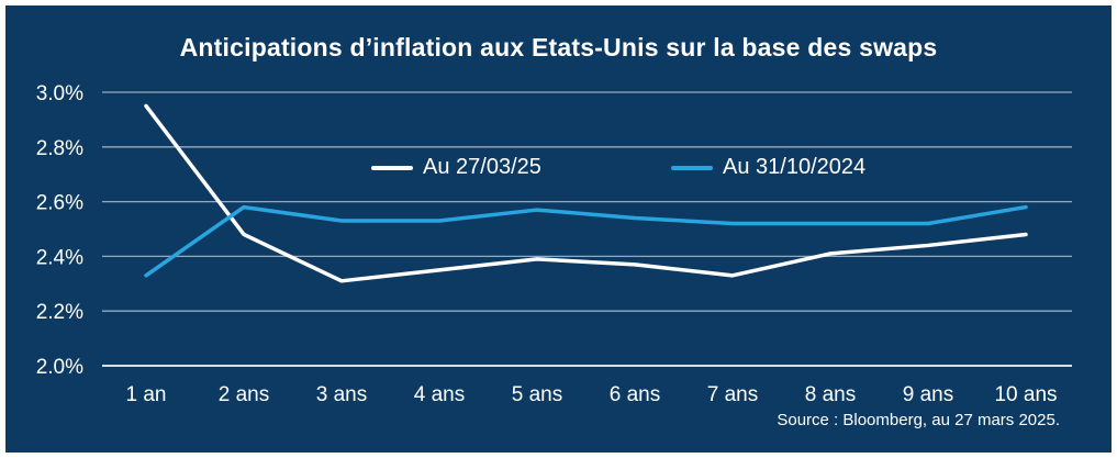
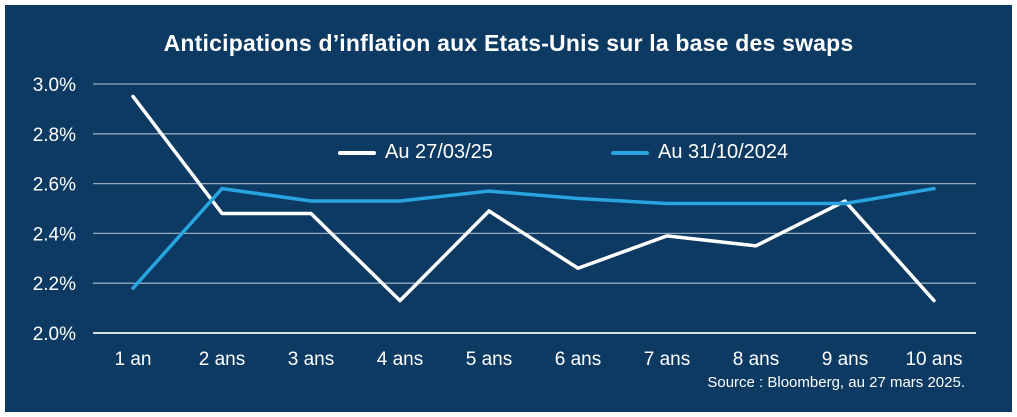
Au 31/10/2024/1 an: 2.33% -> 2.18%
Au 27/03/25/3 ans: 2.31% -> 2.48%
Au 27/03/25/4 ans: 2.35% -> 2.13%
Au 27/03/25/5 ans: 2.39% -> 2.49%
Au 27/03/25/6 ans: 2.37% -> 2.26%
Au 27/03/25/7 ans: 2.33% -> 2.39%
Au 27/03/25/8 ans: 2.41% -> 2.35%
Au 27/03/25/9 ans: 2.44% -> 2.53%
Au 27/03/25/10 ans: 2.48% -> 2.13%
